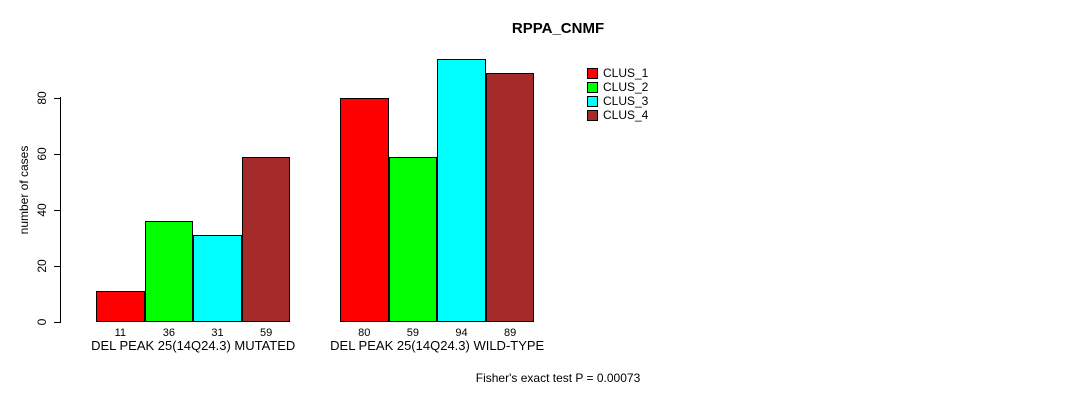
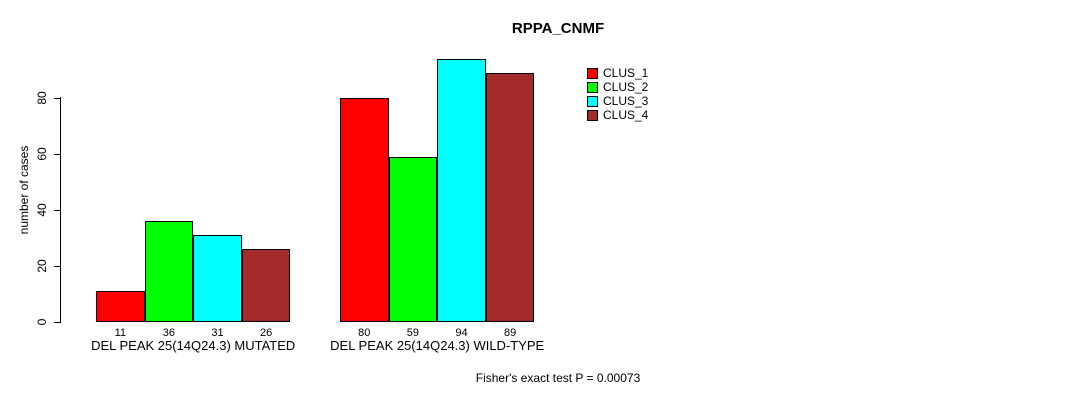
CLUS_4/DEL PEAK 25(14Q24.3) MUTATED: 59 -> 26
